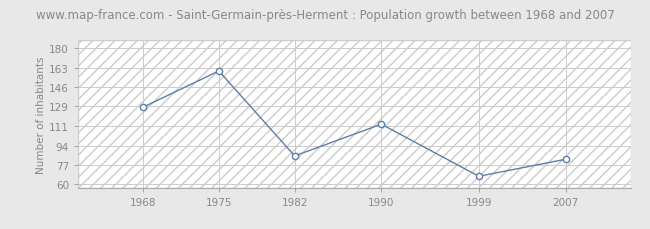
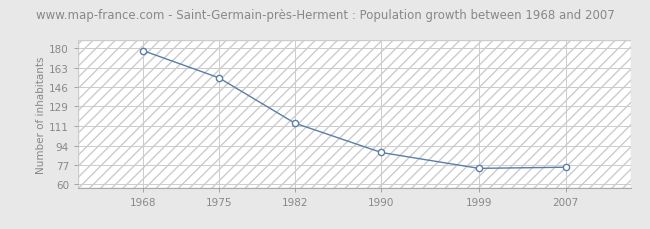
1968: 128 -> 178
1975: 160 -> 154
1982: 85 -> 114
1990: 113 -> 88
1999: 67 -> 74
2007: 82 -> 75
